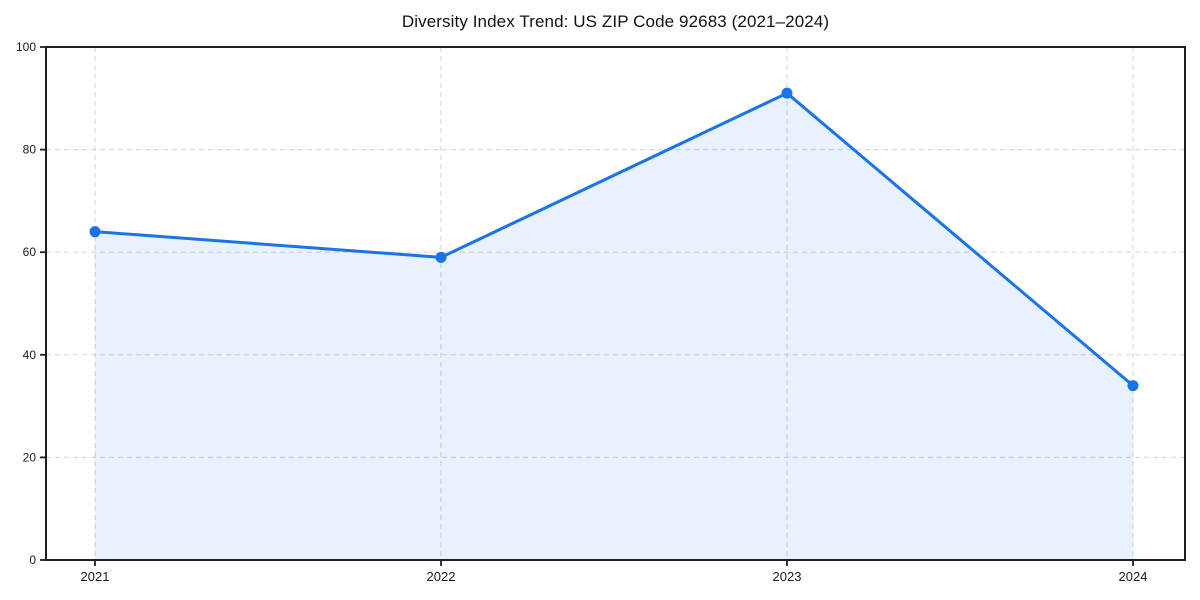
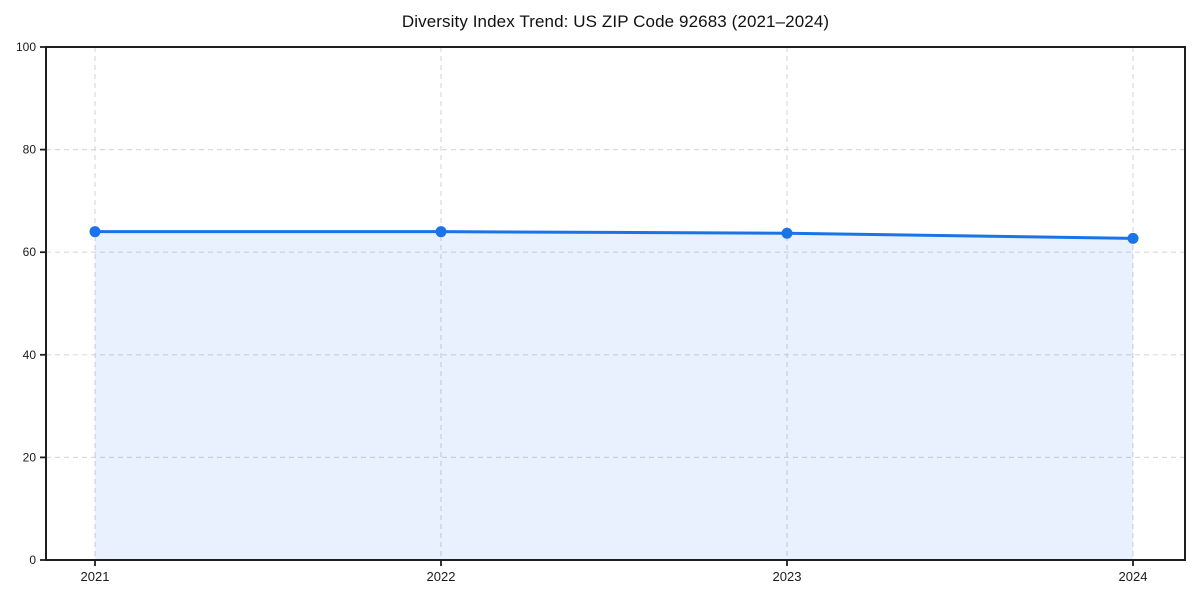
2022: 59 -> 64
2023: 91 -> 64
2024: 34 -> 63
